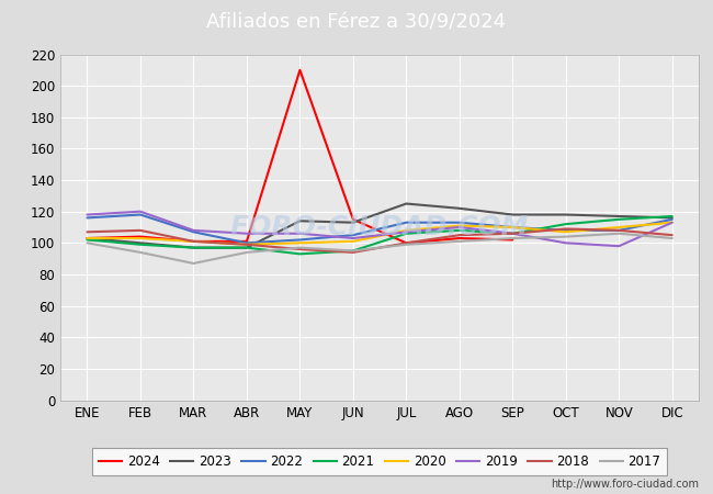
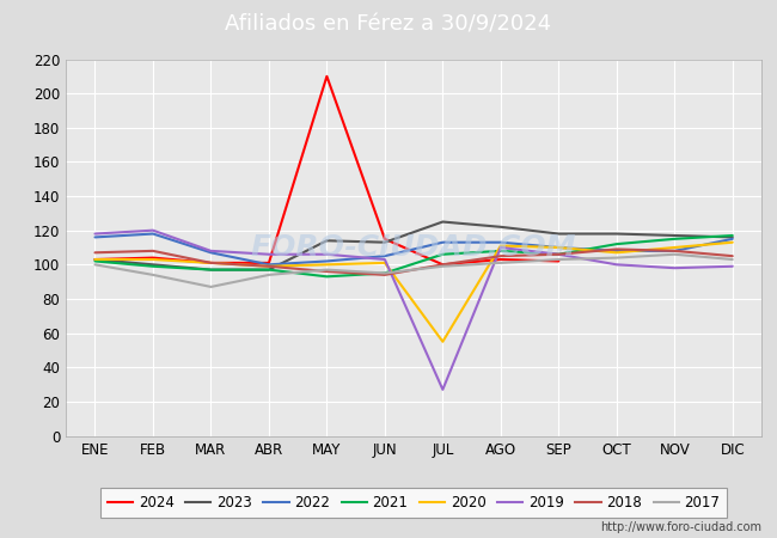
2020/JUL: 108 -> 55
2019/JUL: 107 -> 27
2019/DIC: 113 -> 99
